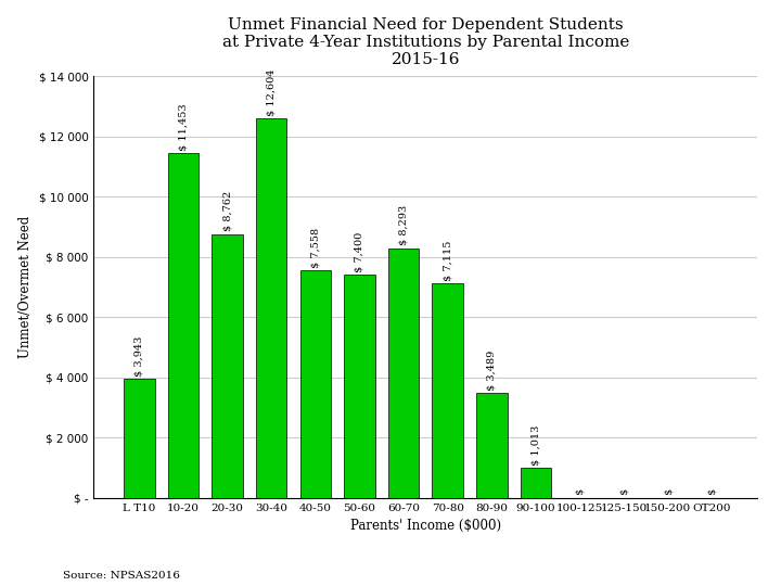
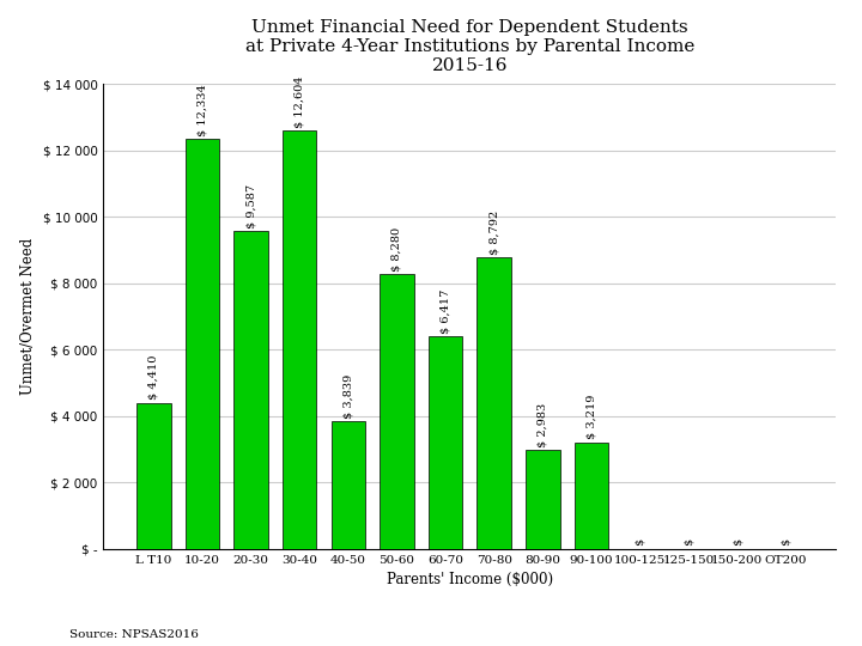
L T10: 3,943 -> 4,410
10-20: 11,453 -> 12,334
20-30: 8,762 -> 9,587
40-50: 7,558 -> 3,839
50-60: 7,400 -> 8,280
60-70: 8,293 -> 6,417
70-80: 7,115 -> 8,792
80-90: 3,489 -> 2,983
90-100: 1,013 -> 3,219
